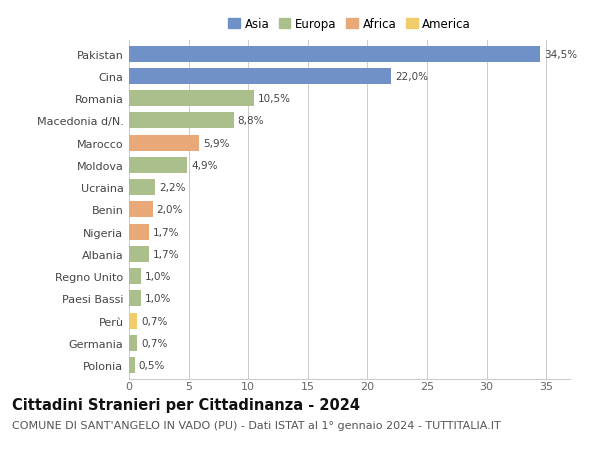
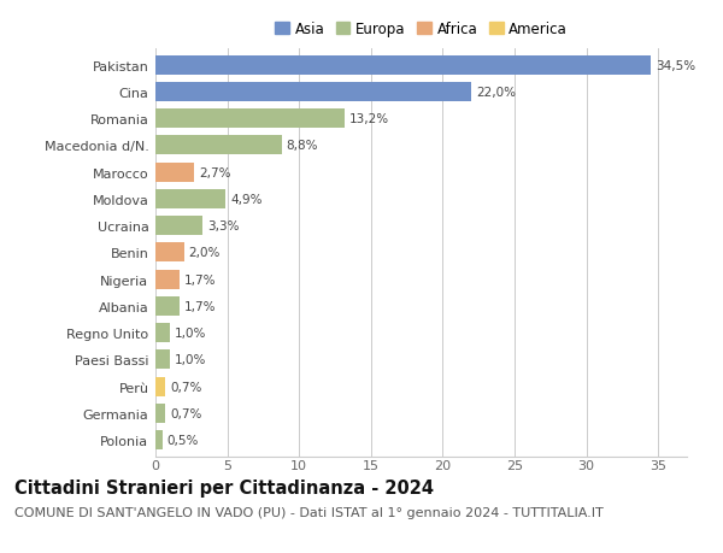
Romania: 10,5% -> 13,2%
Marocco: 5,9% -> 2,7%
Ucraina: 2,2% -> 3,3%
